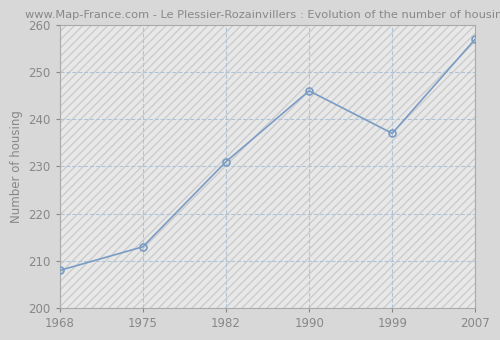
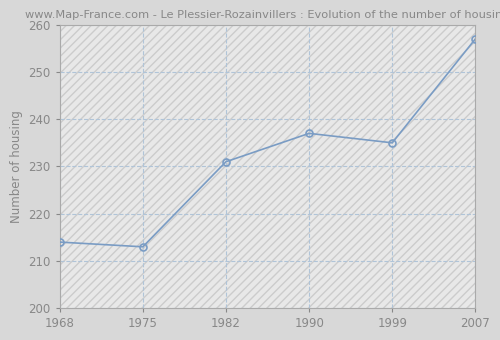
1968: 208 -> 214
1990: 246 -> 237
1999: 237 -> 235
